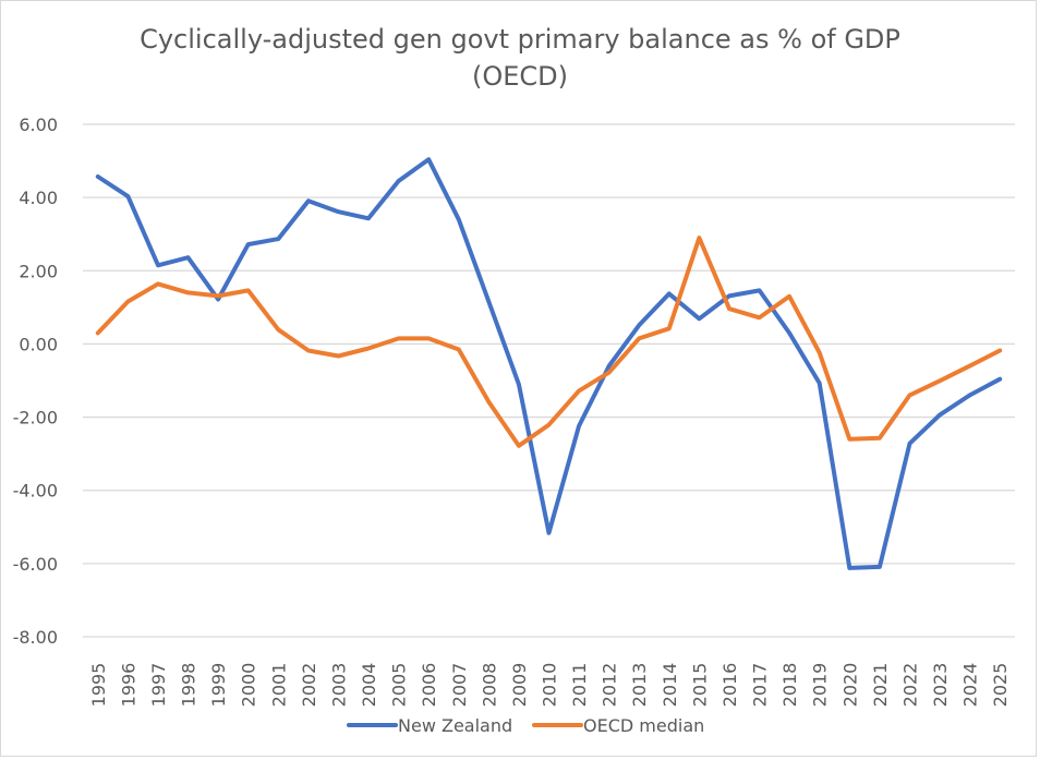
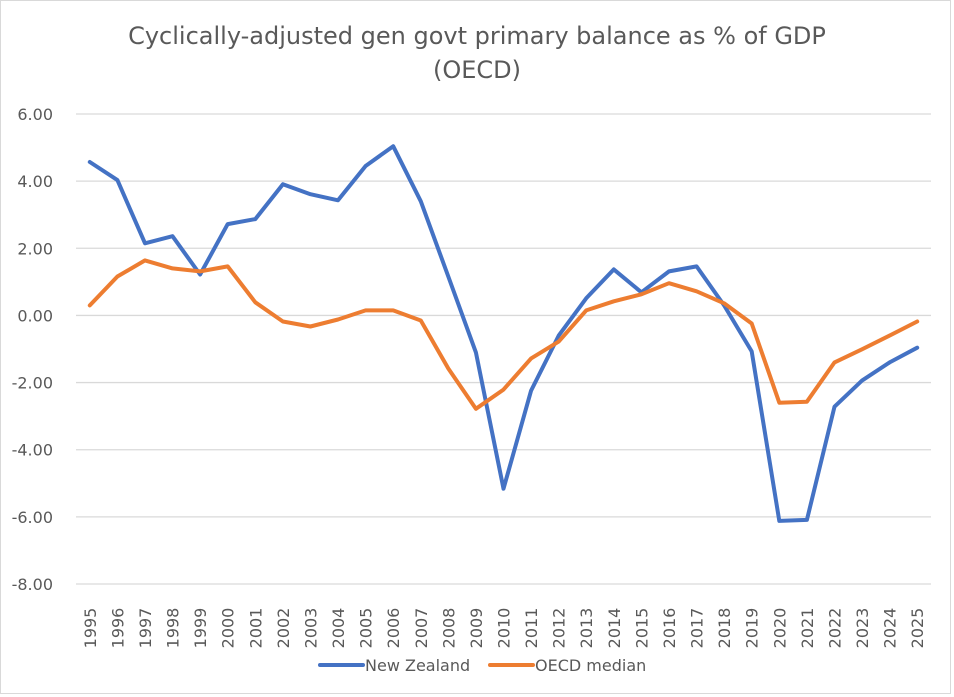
OECD median/2015: 2.9 -> 0.6
OECD median/2018: 1.3 -> 0.4
